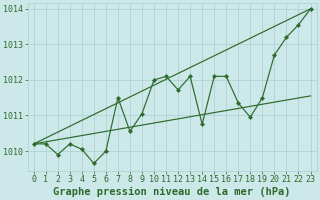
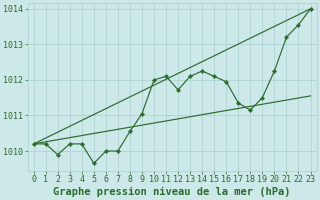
4: 1010.05 -> 1010.20
7: 1011.50 -> 1010.00
14: 1010.75 -> 1012.25
16: 1012.10 -> 1011.95
18: 1010.95 -> 1011.15
20: 1012.70 -> 1012.25
